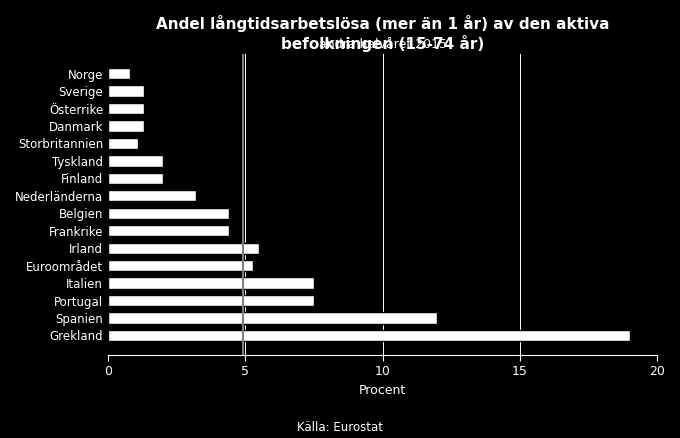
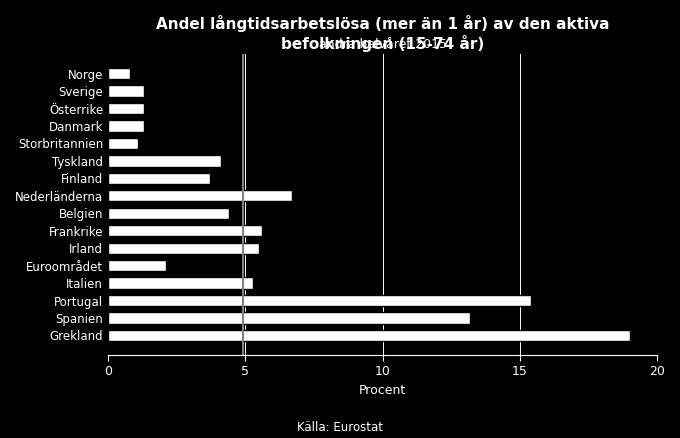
Tyskland: 2.0 -> 4.1
Finland: 2.0 -> 3.7
Nederländerna: 3.2 -> 6.7
Frankrike: 4.4 -> 5.6
Euroområdet: 5.3 -> 2.1
Italien: 7.5 -> 5.3
Portugal: 7.5 -> 15.4
Spanien: 12.0 -> 13.2
